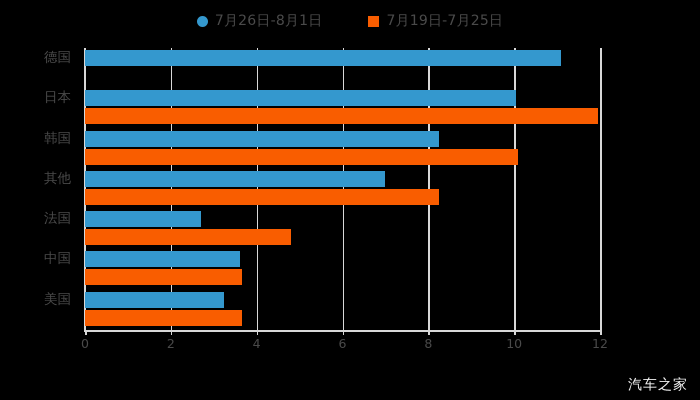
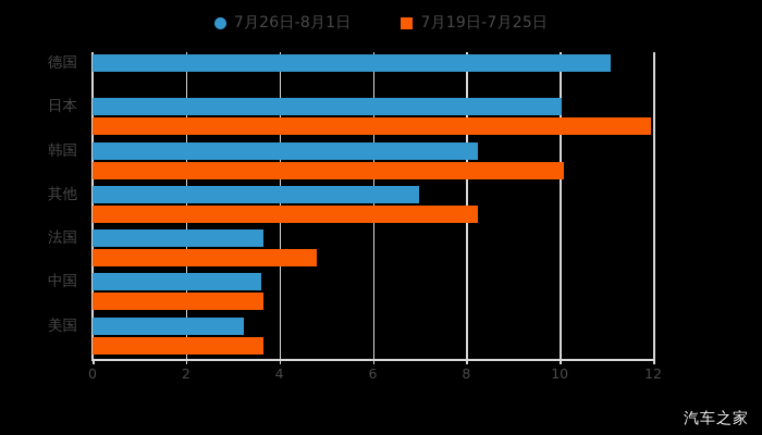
7月26日-8月1日/法国: 2.7 -> 3.6
